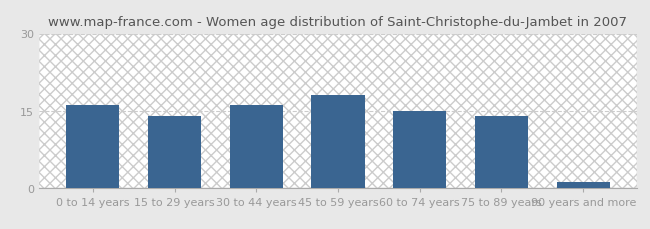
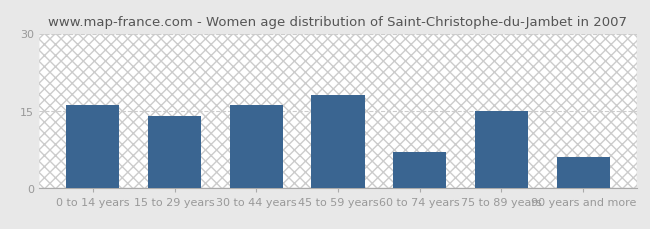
60 to 74 years: 15 -> 7
75 to 89 years: 14 -> 15
90 years and more: 1 -> 6
